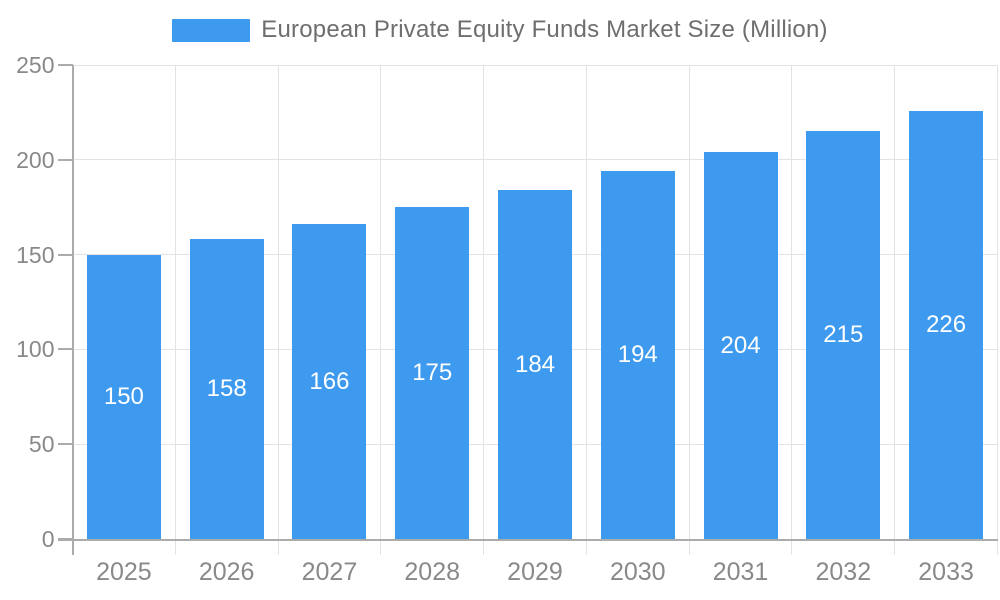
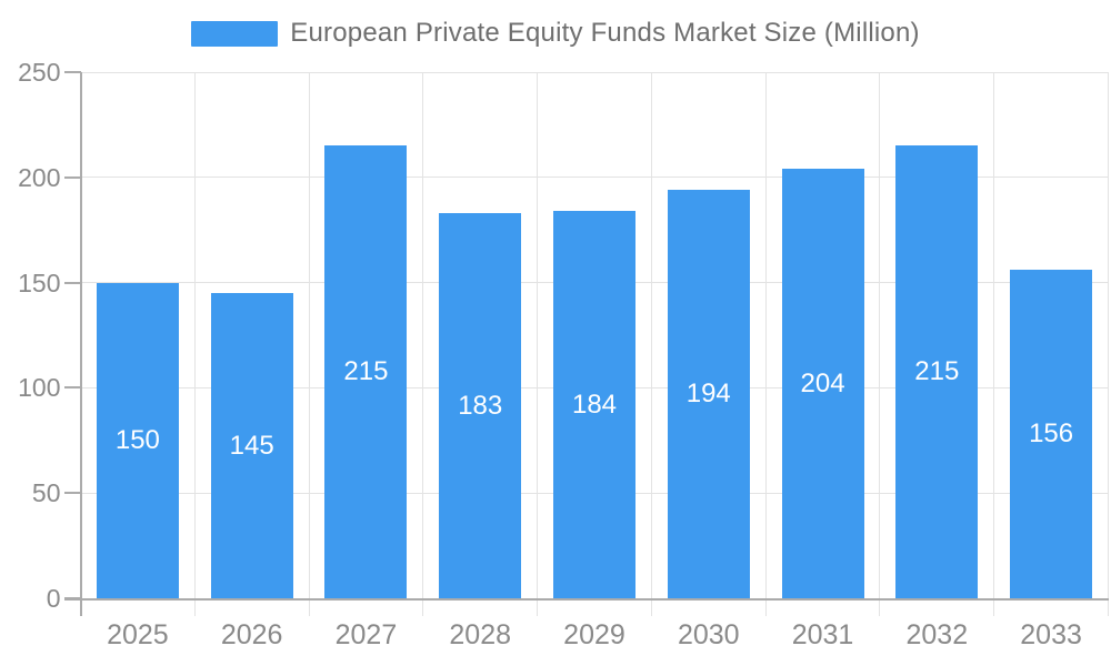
2026: 158 -> 145
2027: 166 -> 215
2028: 175 -> 183
2033: 226 -> 156
